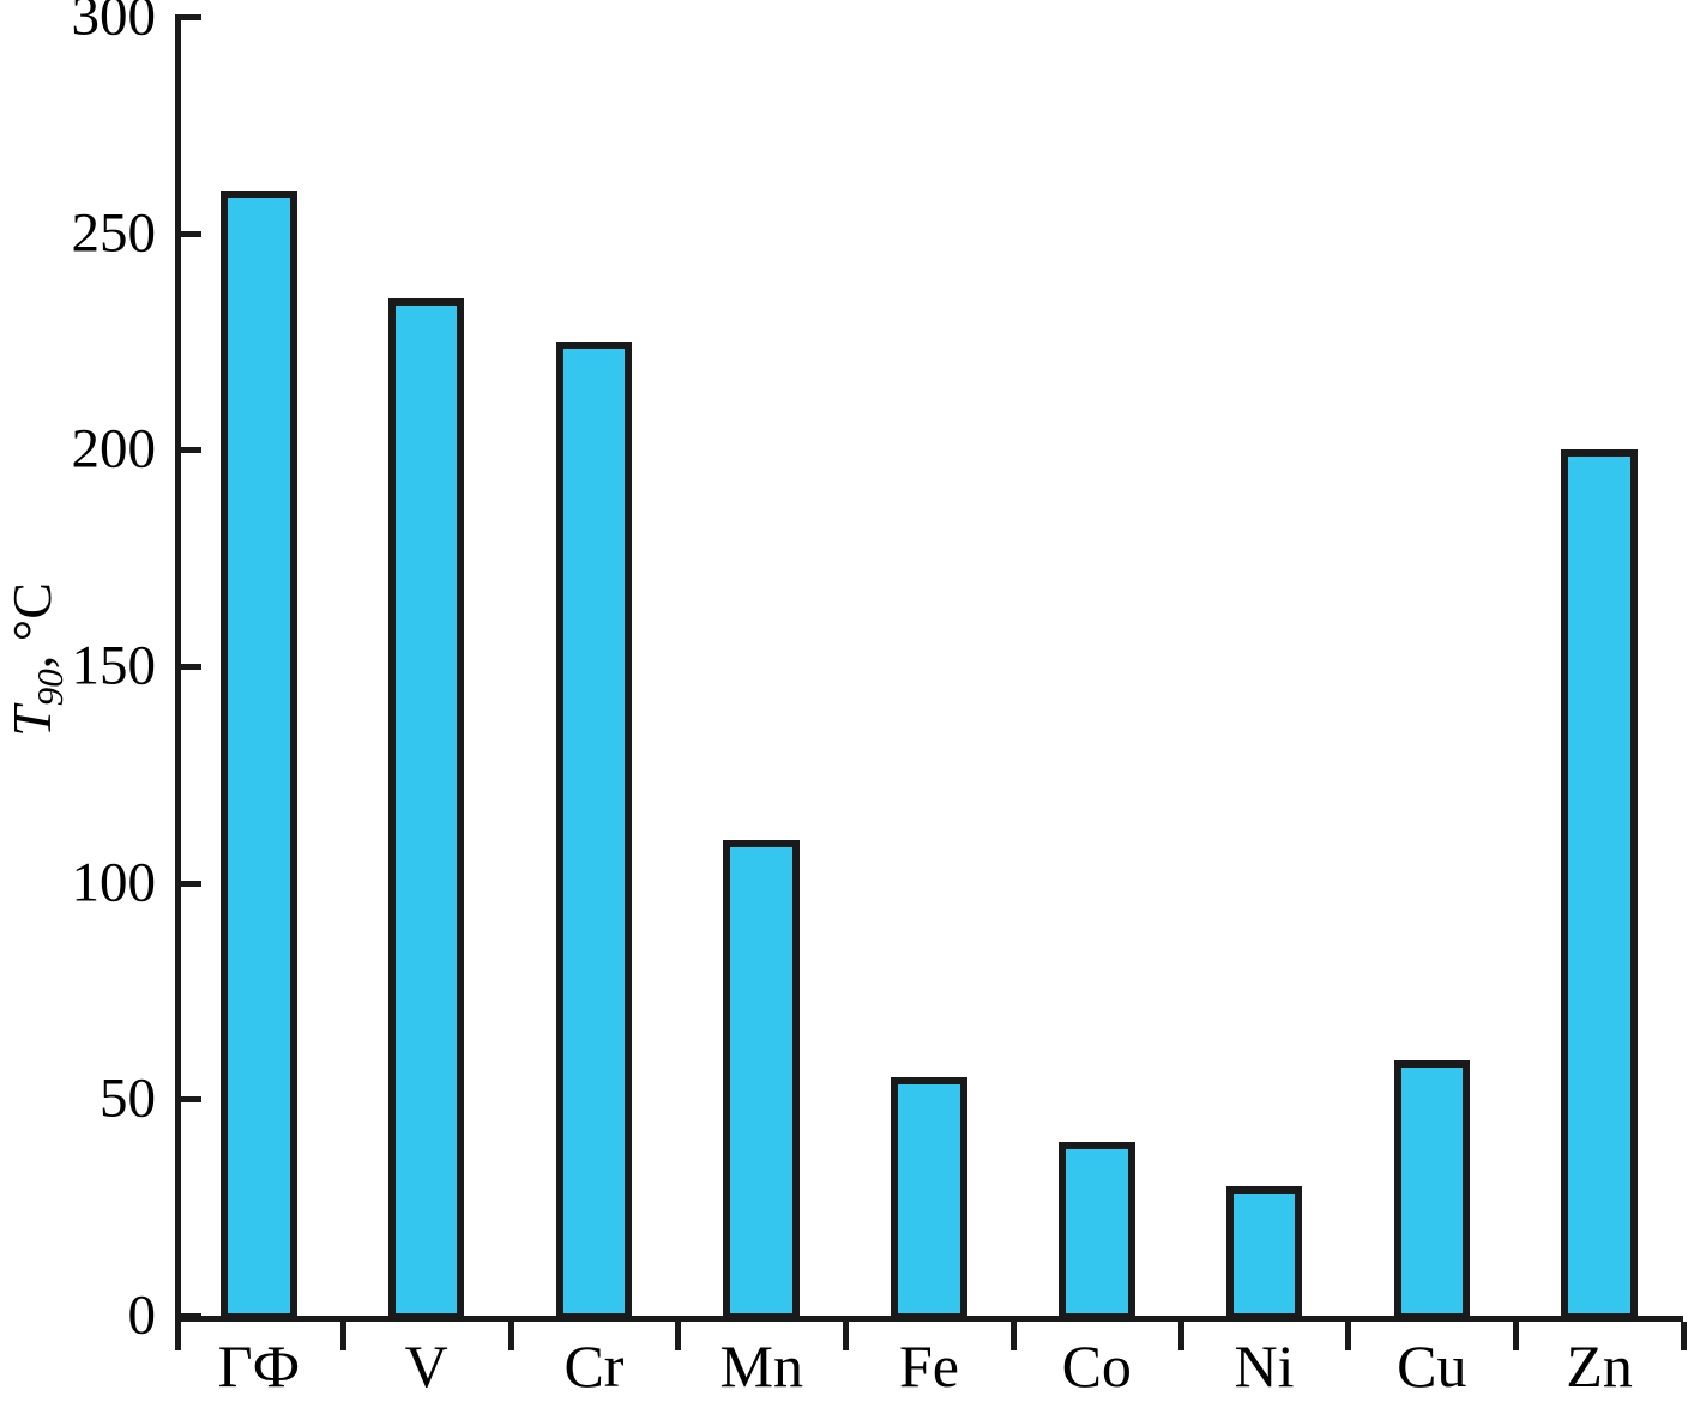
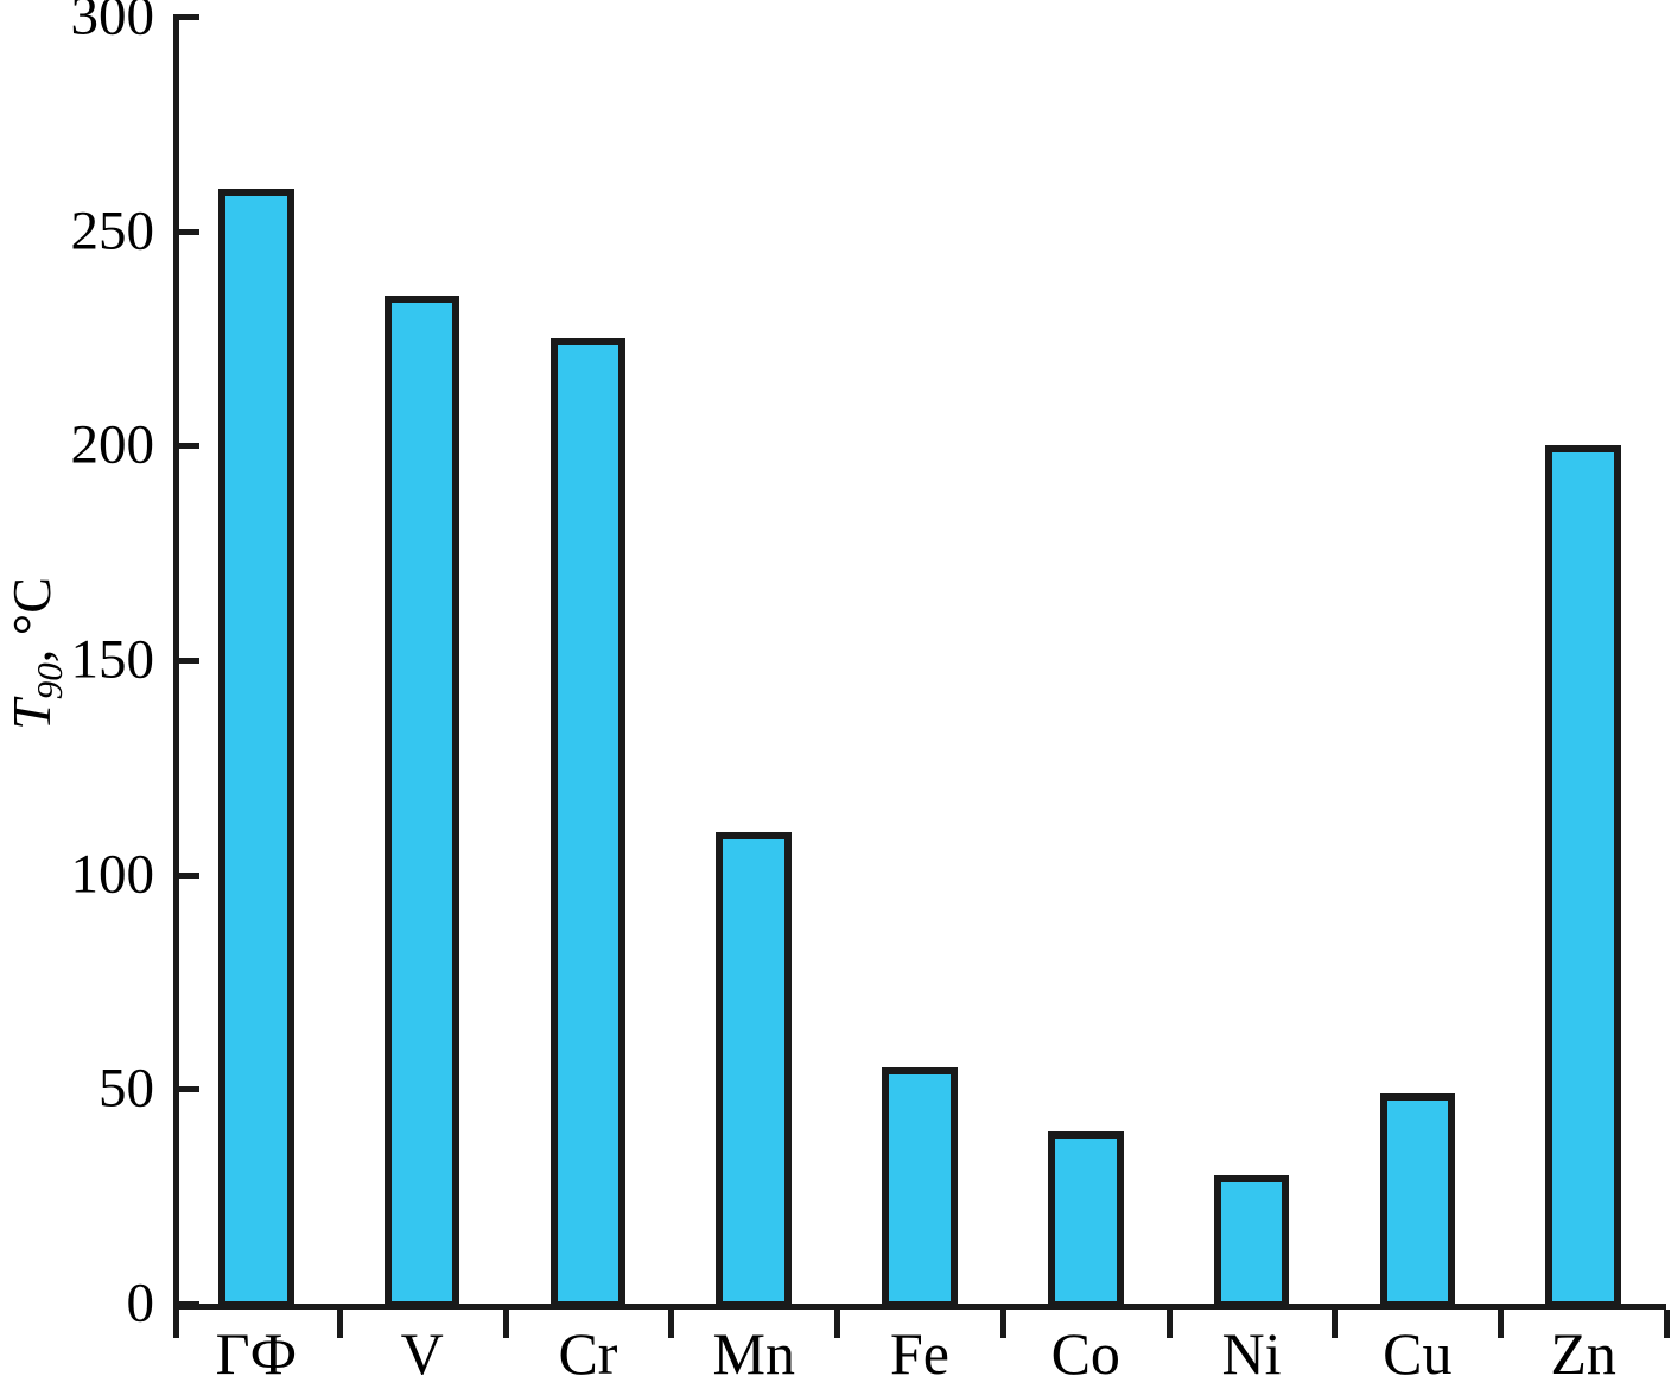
Cu: 59 -> 49
